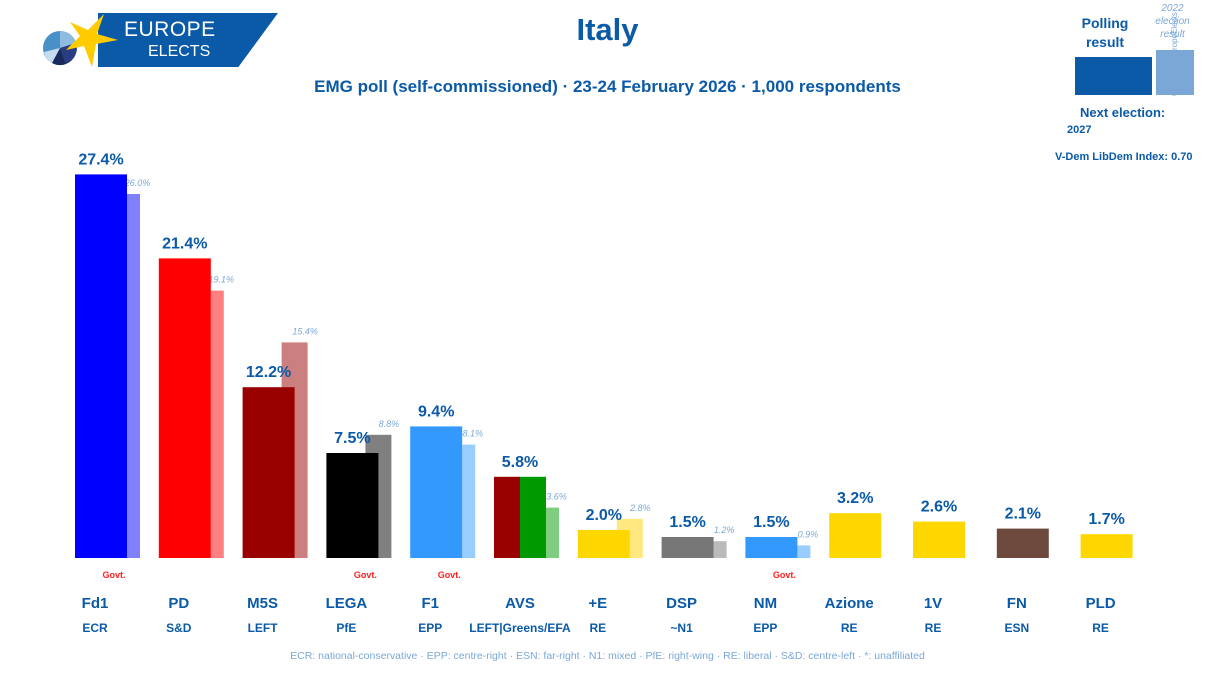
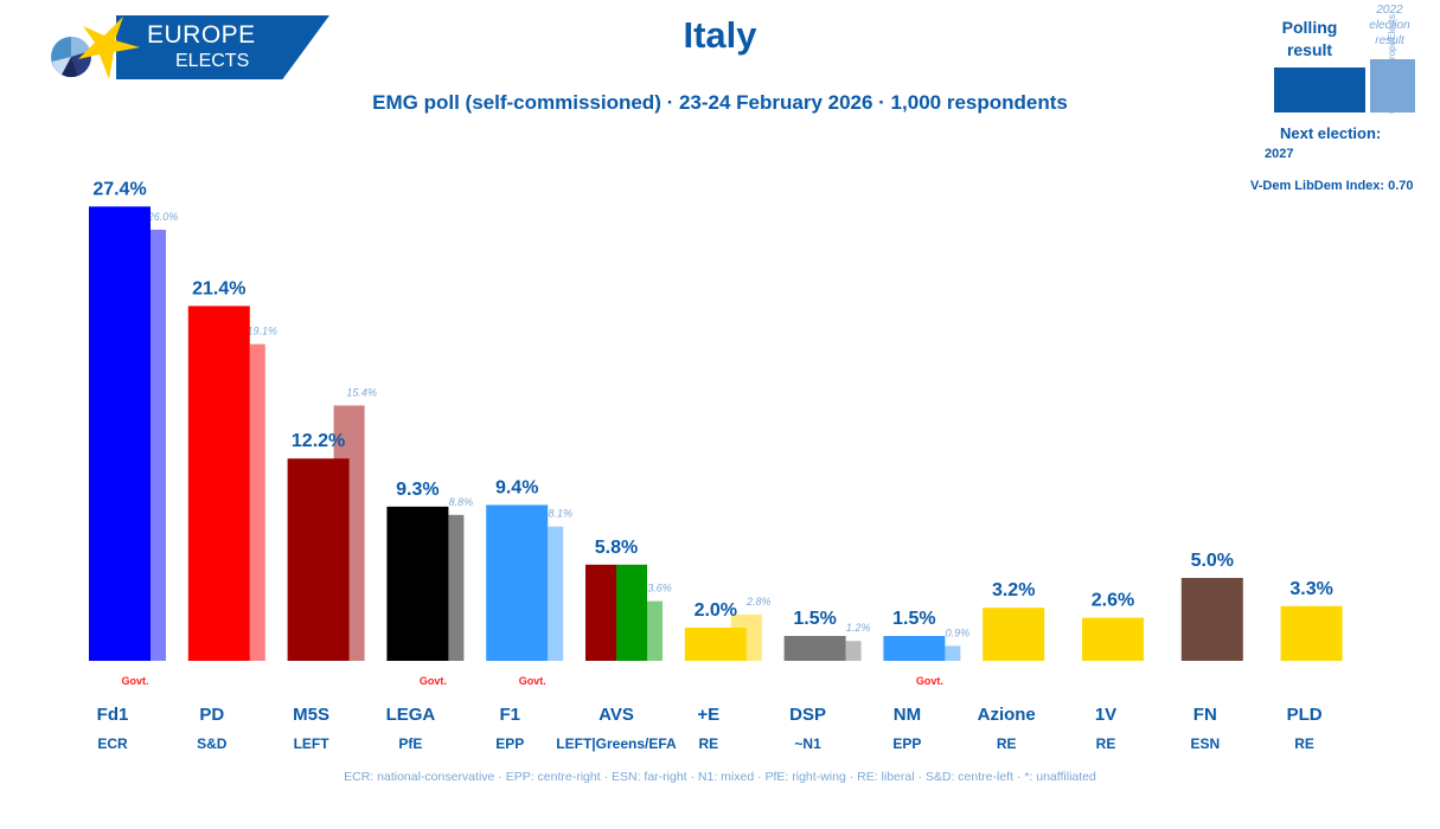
Polling result/LEGA: 7.5% -> 9.3%
Polling result/FN: 2.1% -> 5.0%
Polling result/PLD: 1.7% -> 3.3%
